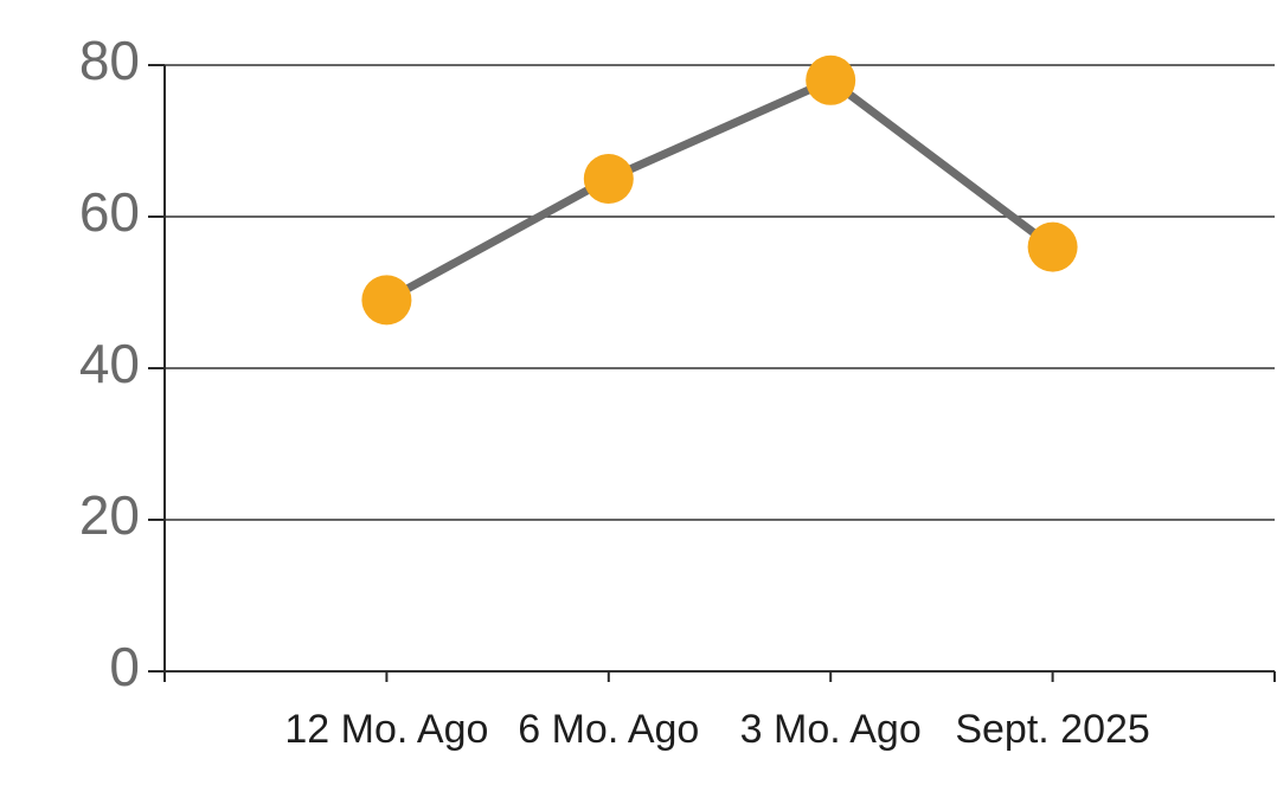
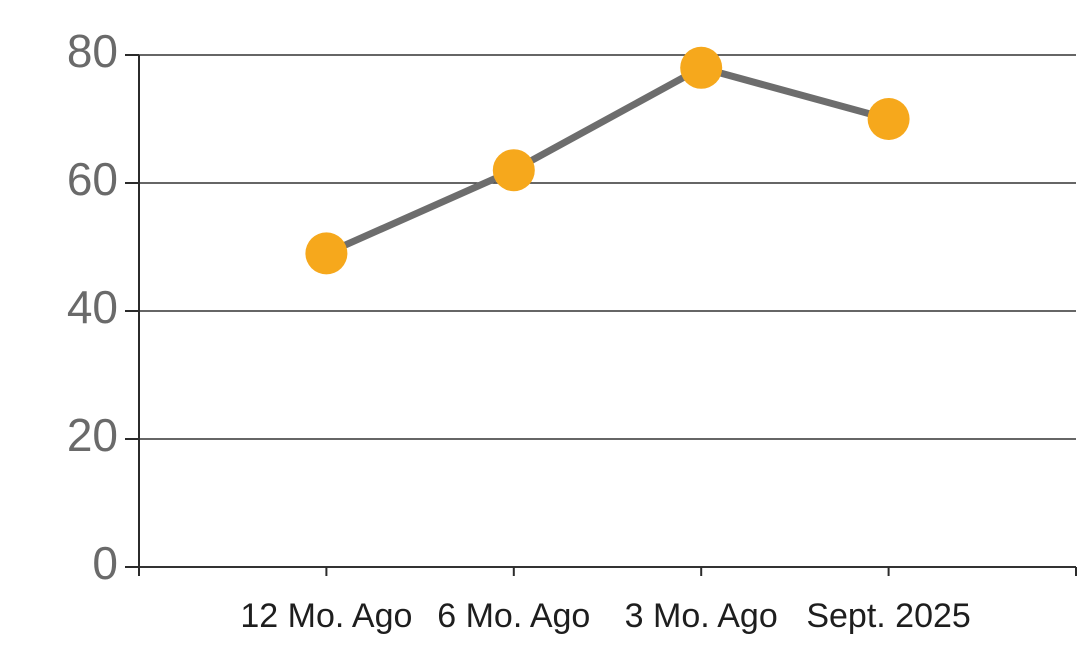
6 Mo. Ago: 65 -> 62
Sept. 2025: 56 -> 70
